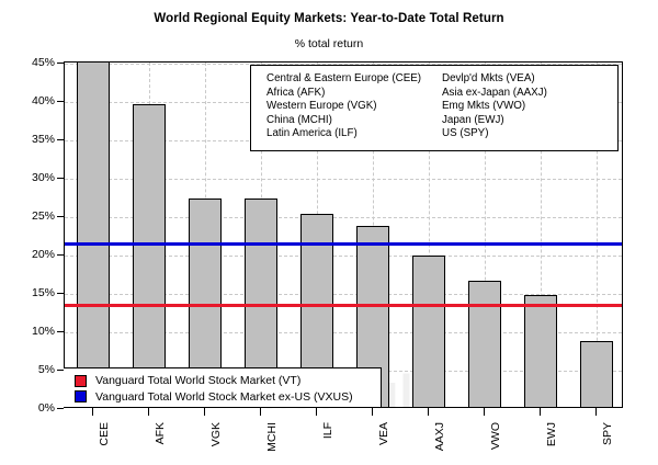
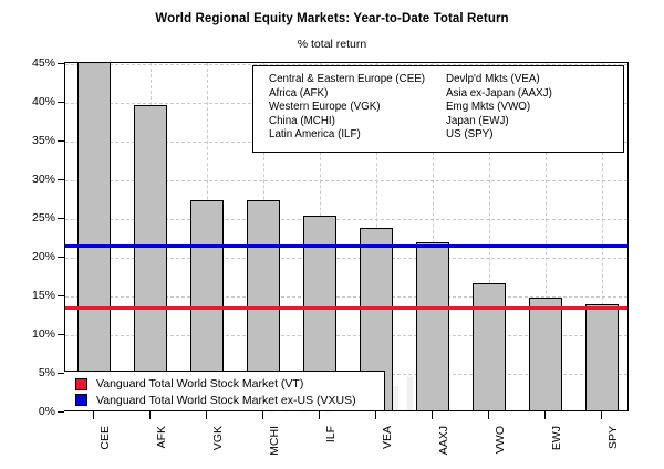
AAXJ: 20% -> 22%
SPY: 9% -> 14%
